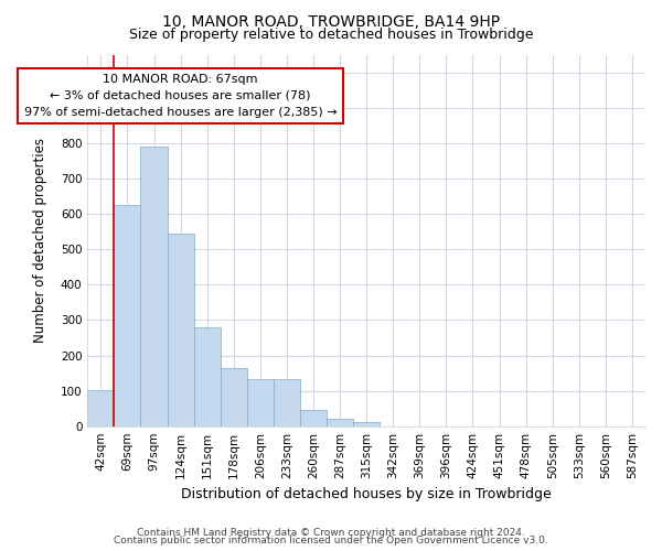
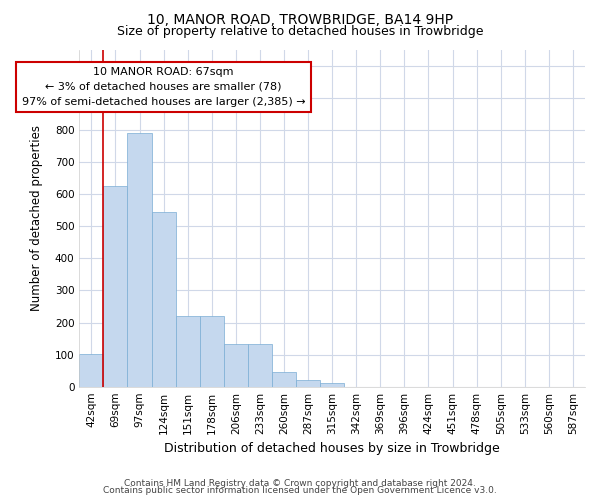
151sqm: 280 -> 220
178sqm: 165 -> 220
